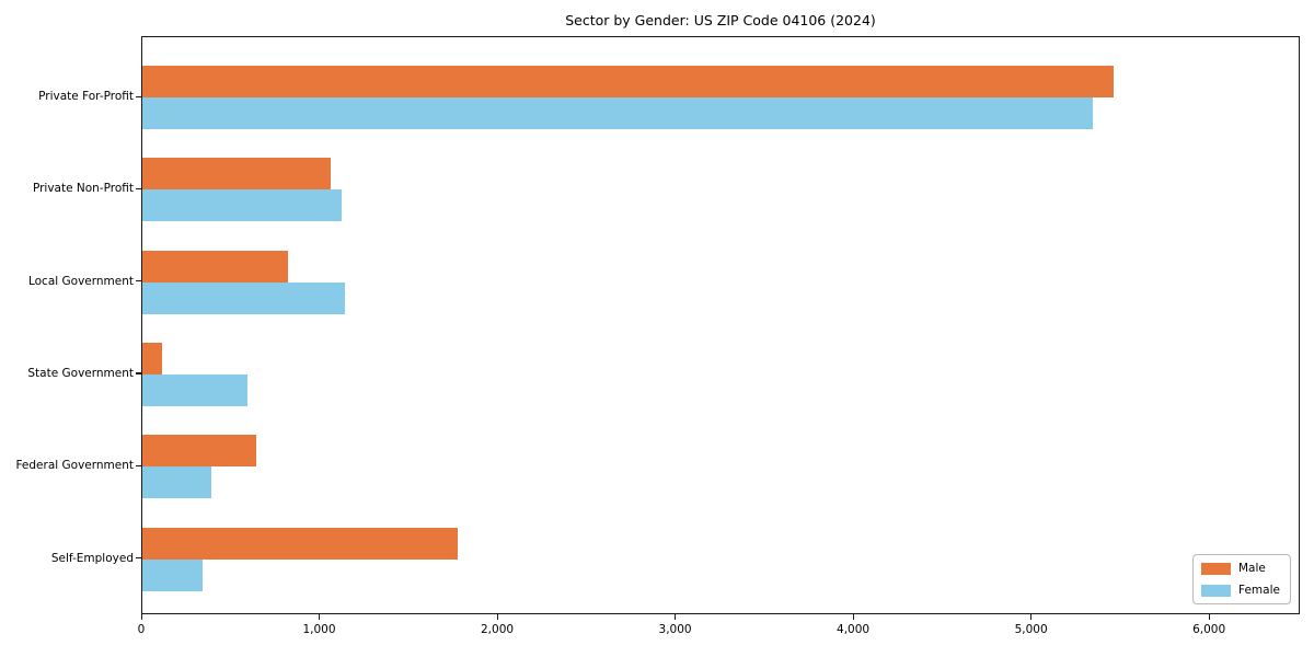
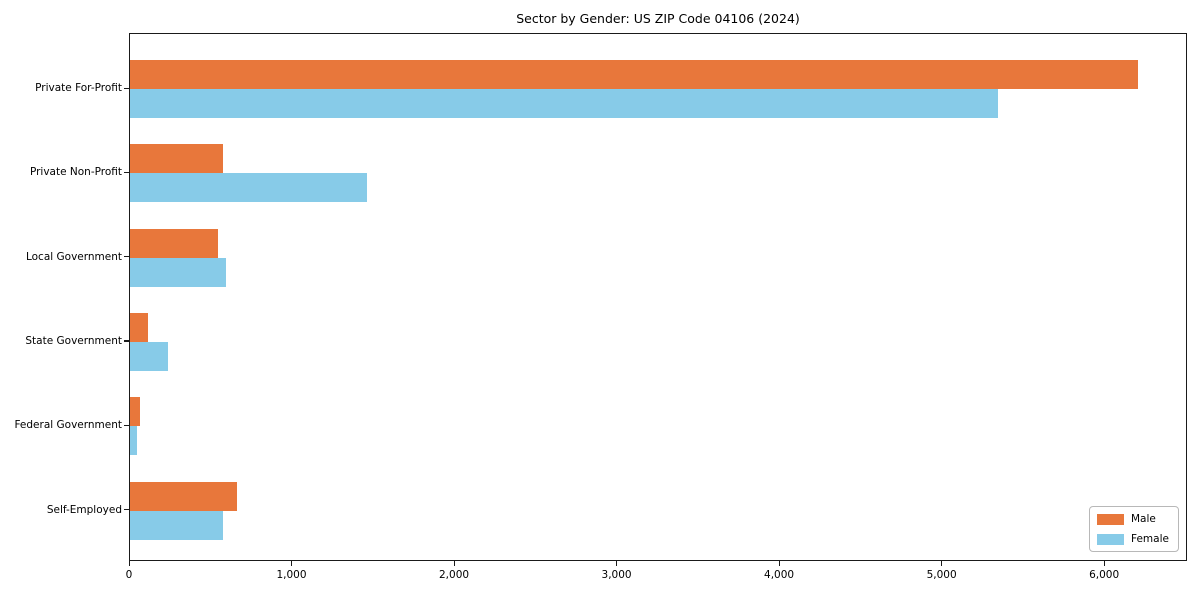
Male/Private For-Profit: 5460 -> 6200
Male/Private Non-Profit: 1060 -> 580
Female/Private Non-Profit: 1120 -> 1460
Male/Local Government: 820 -> 540
Female/Local Government: 1140 -> 590
Female/State Government: 590 -> 240
Male/Federal Government: 640 -> 60
Female/Federal Government: 390 -> 40
Male/Self-Employed: 1770 -> 660
Female/Self-Employed: 340 -> 570
